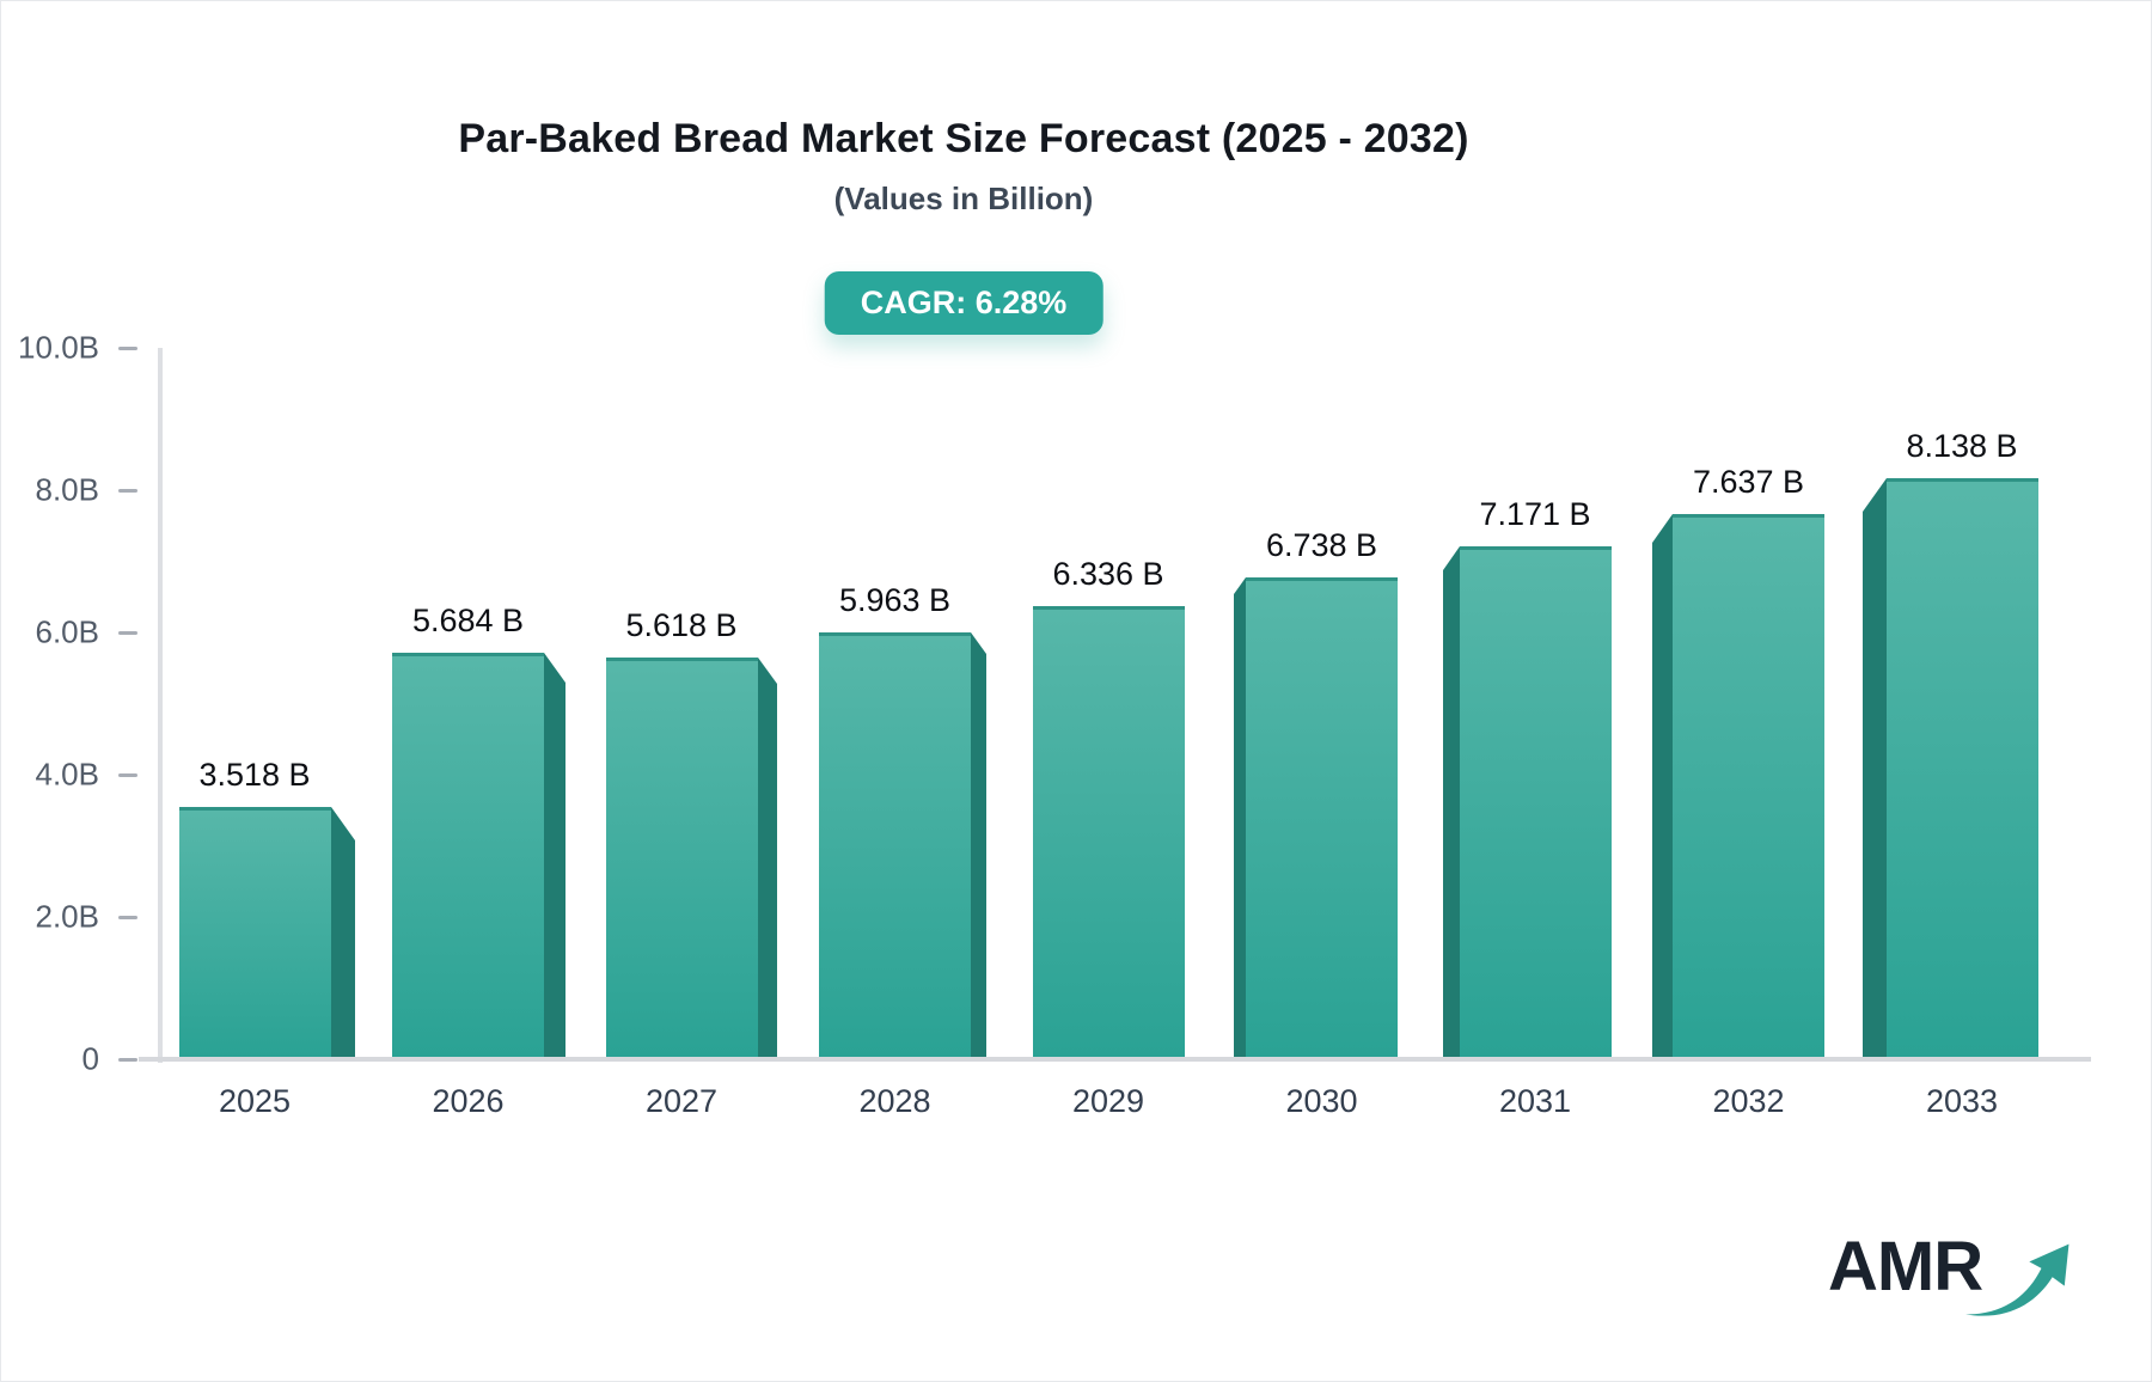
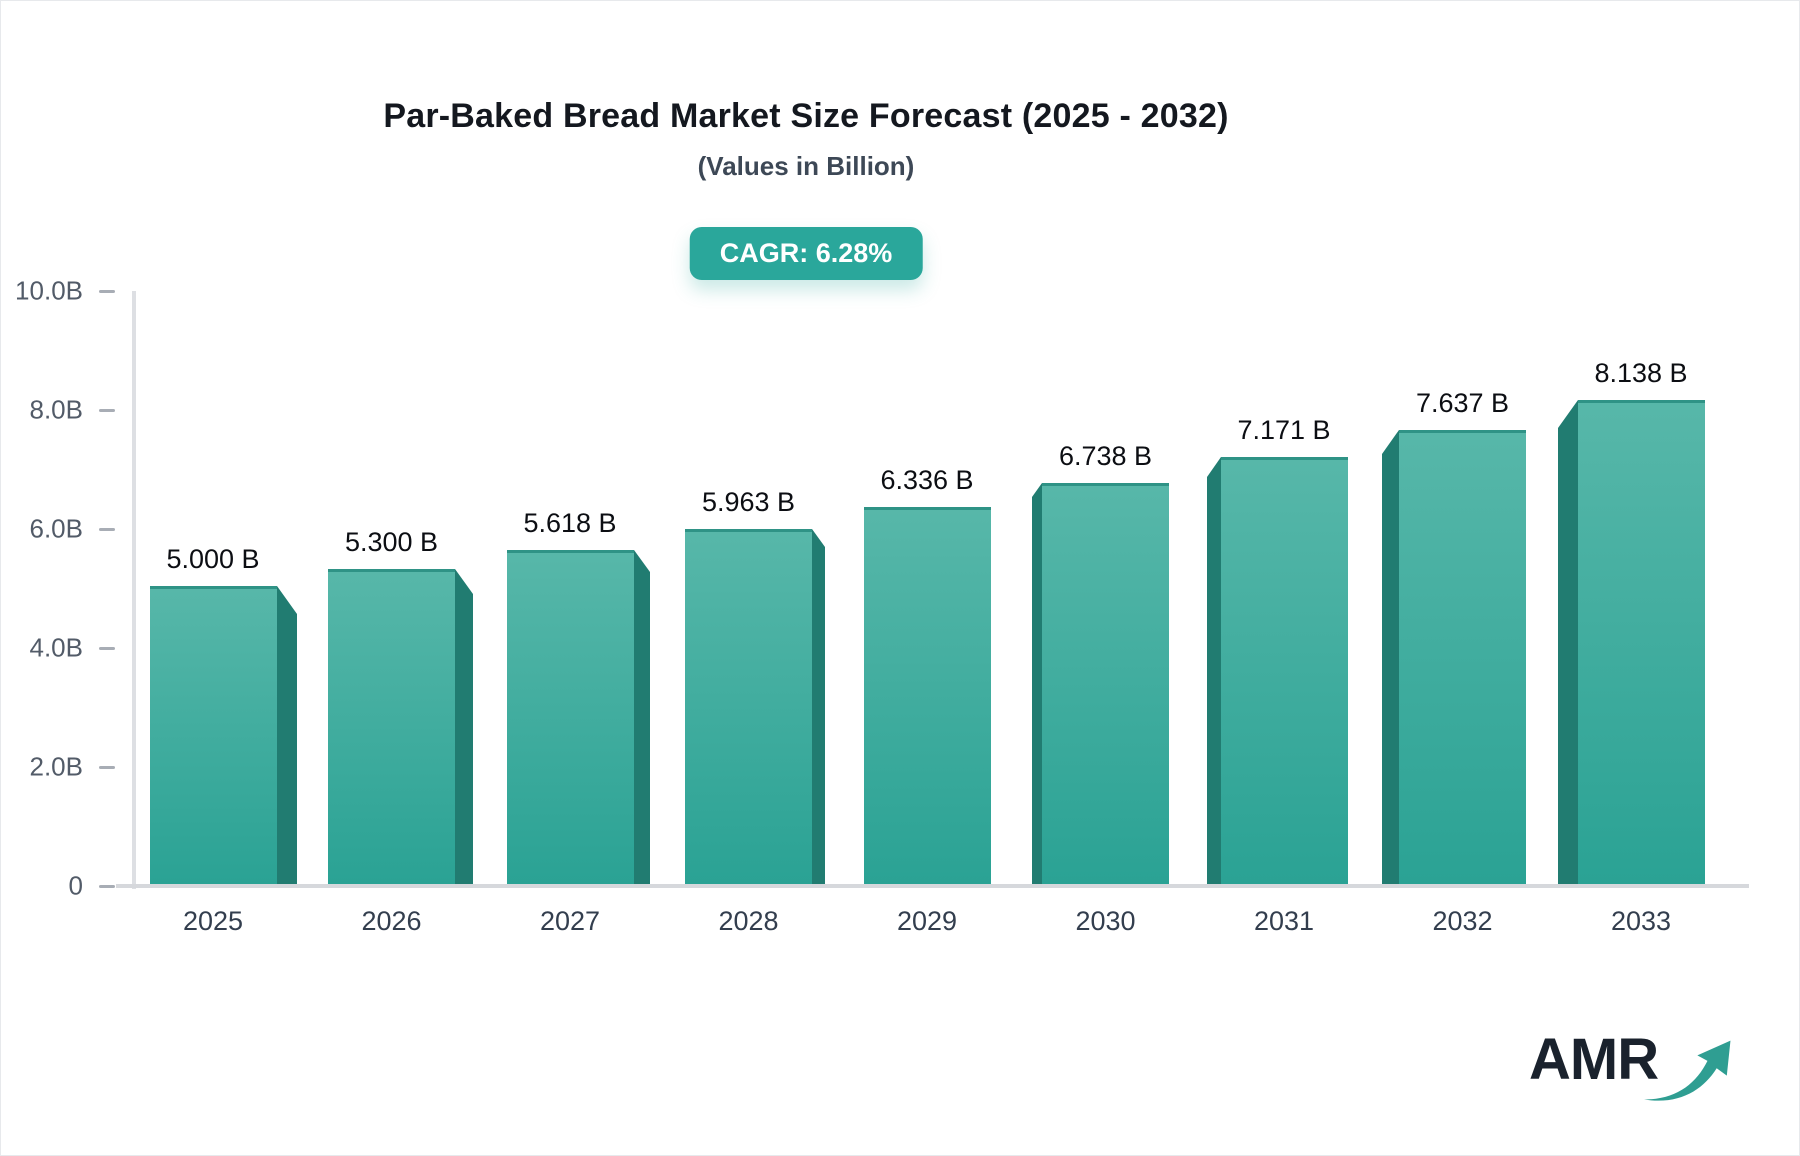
2025: 3.518 -> 5.000
2026: 5.684 -> 5.300
